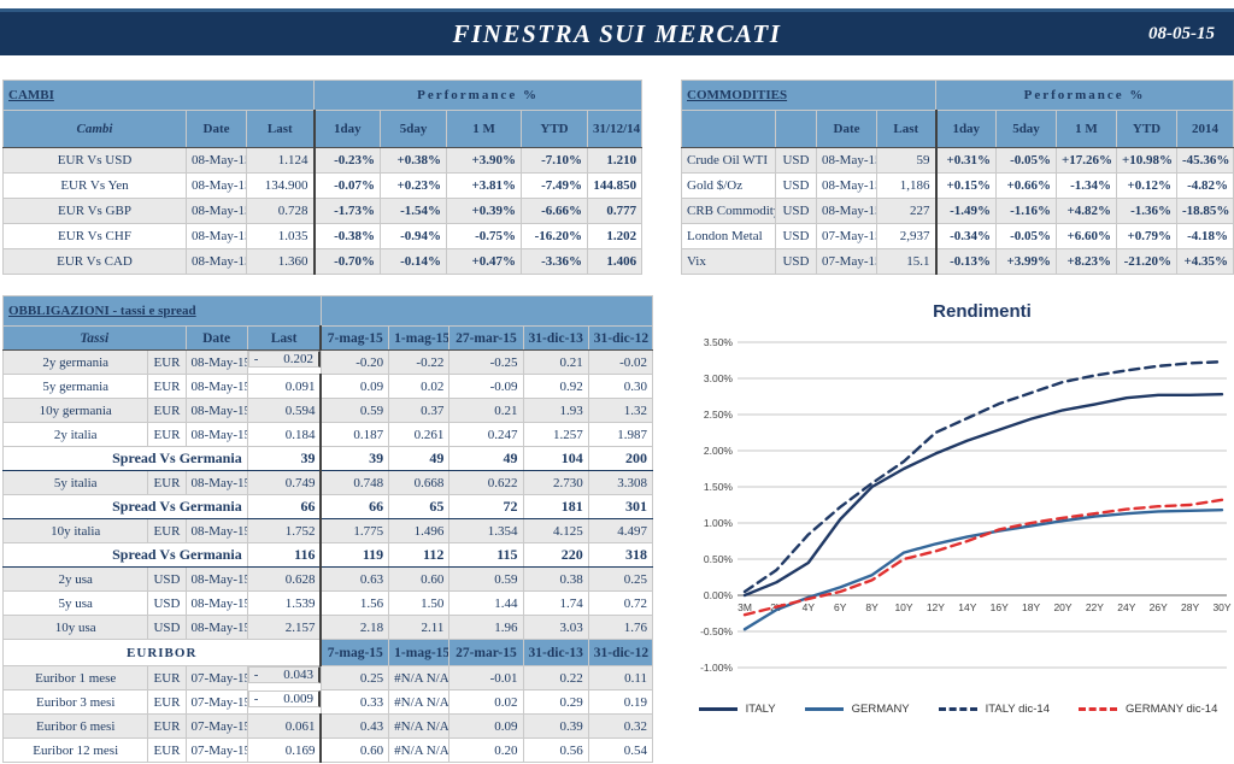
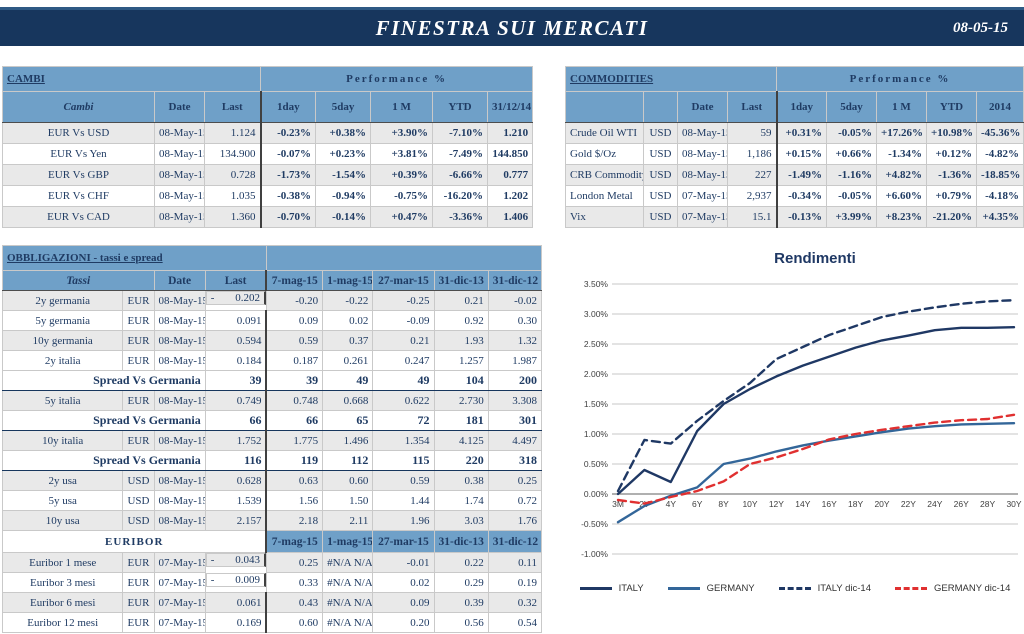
GERMANY dic-14/3M: -0.3% -> -0.1%
ITALY/2Y: 0.2% -> 0.4%
ITALY dic-14/2Y: 0.3% -> 0.9%
ITALY/4Y: 0.5% -> 0.2%
GERMANY/8Y: 0.3% -> 0.5%
